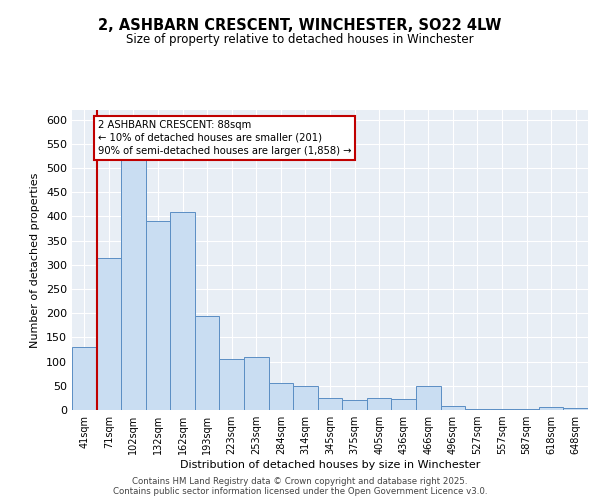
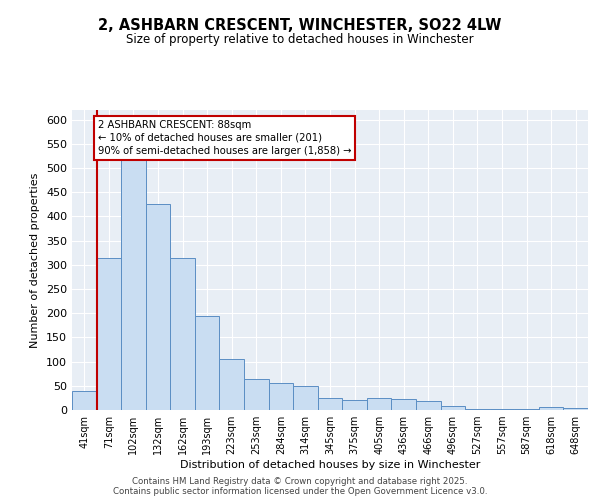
41sqm: 130 -> 40
132sqm: 390 -> 425
162sqm: 410 -> 315
253sqm: 110 -> 65
466sqm: 50 -> 18
